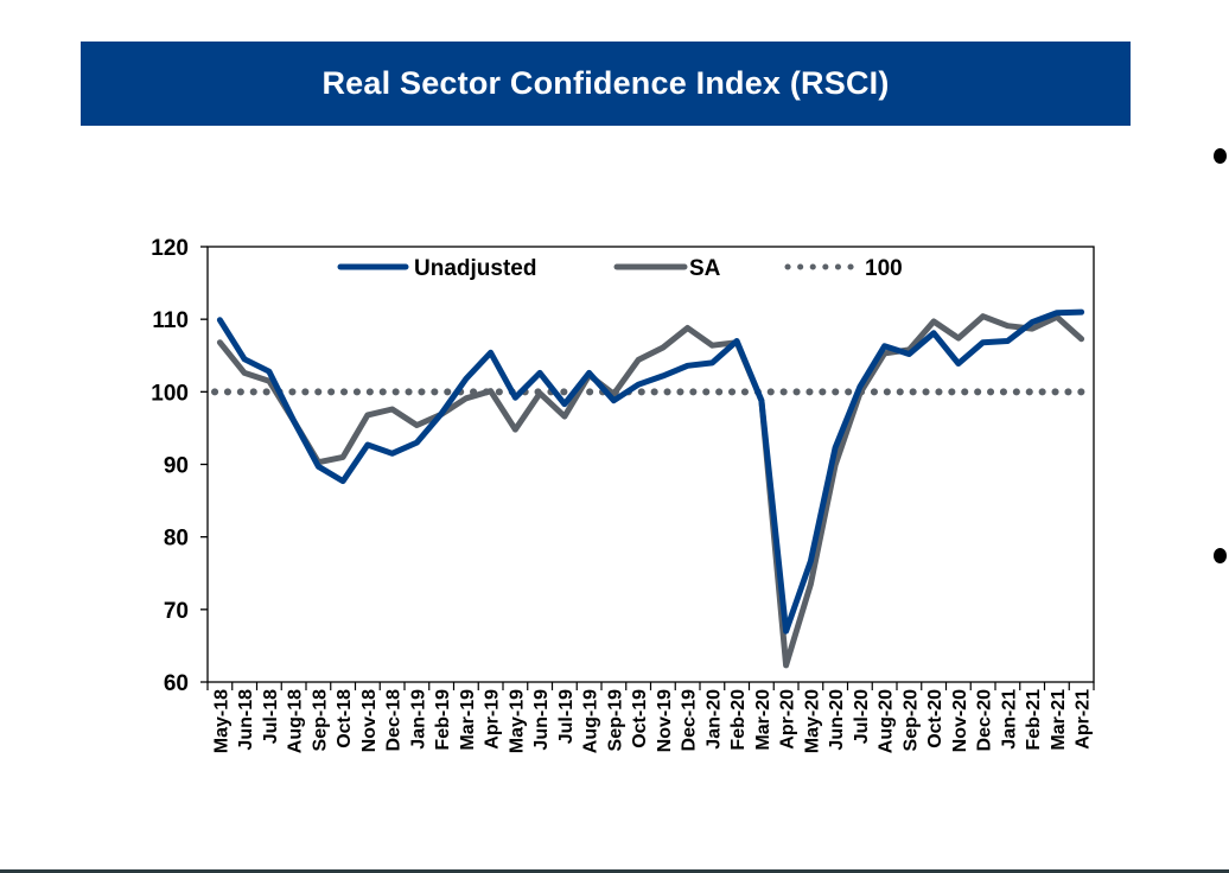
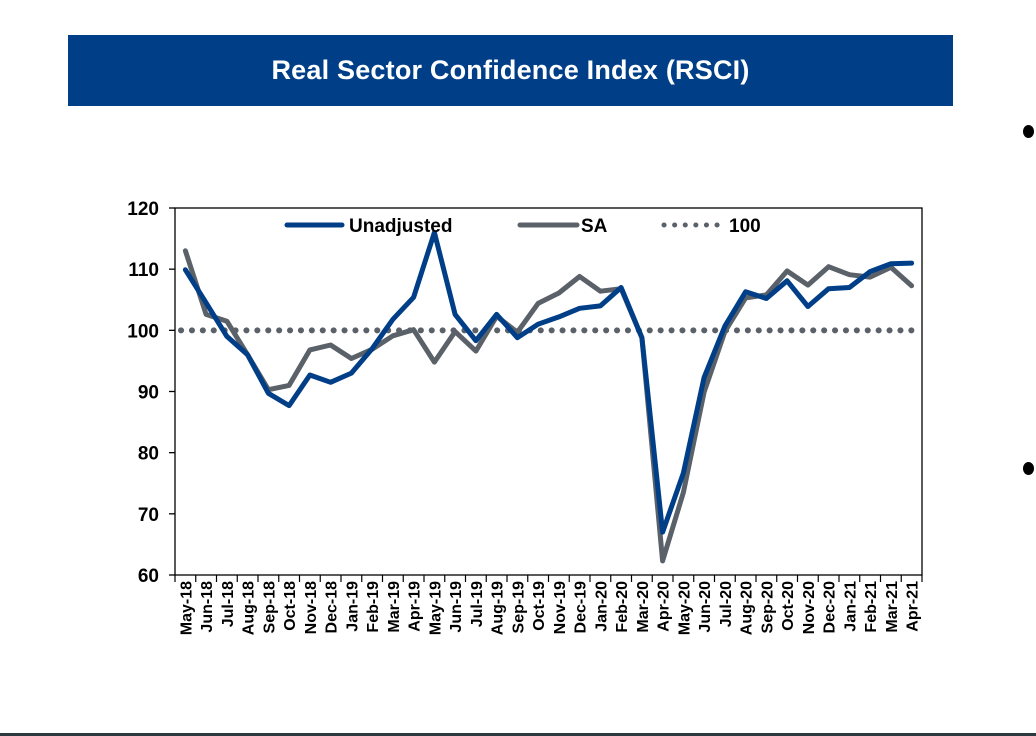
SA/May-18: 107 -> 113
Unadjusted/Jul-18: 103 -> 99
Unadjusted/May-19: 99 -> 116
